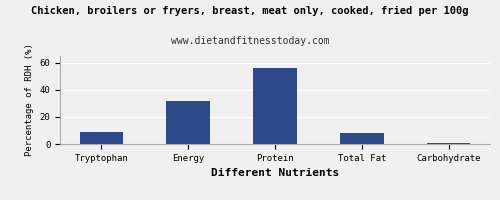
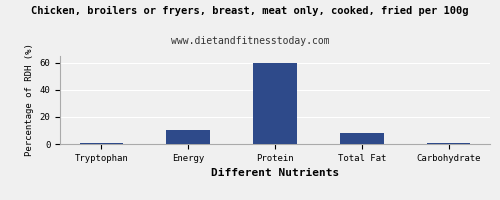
Tryptophan: 9 -> 0
Energy: 32 -> 10
Protein: 56 -> 60
